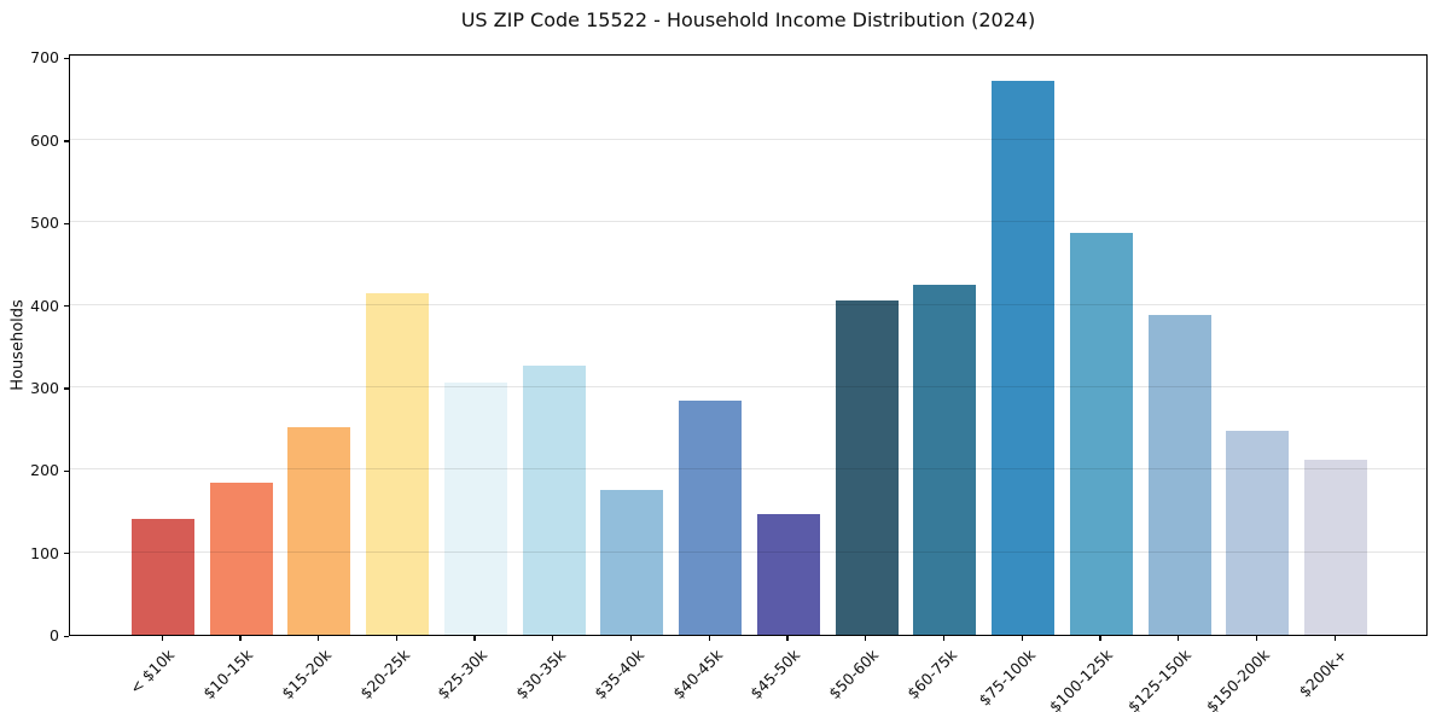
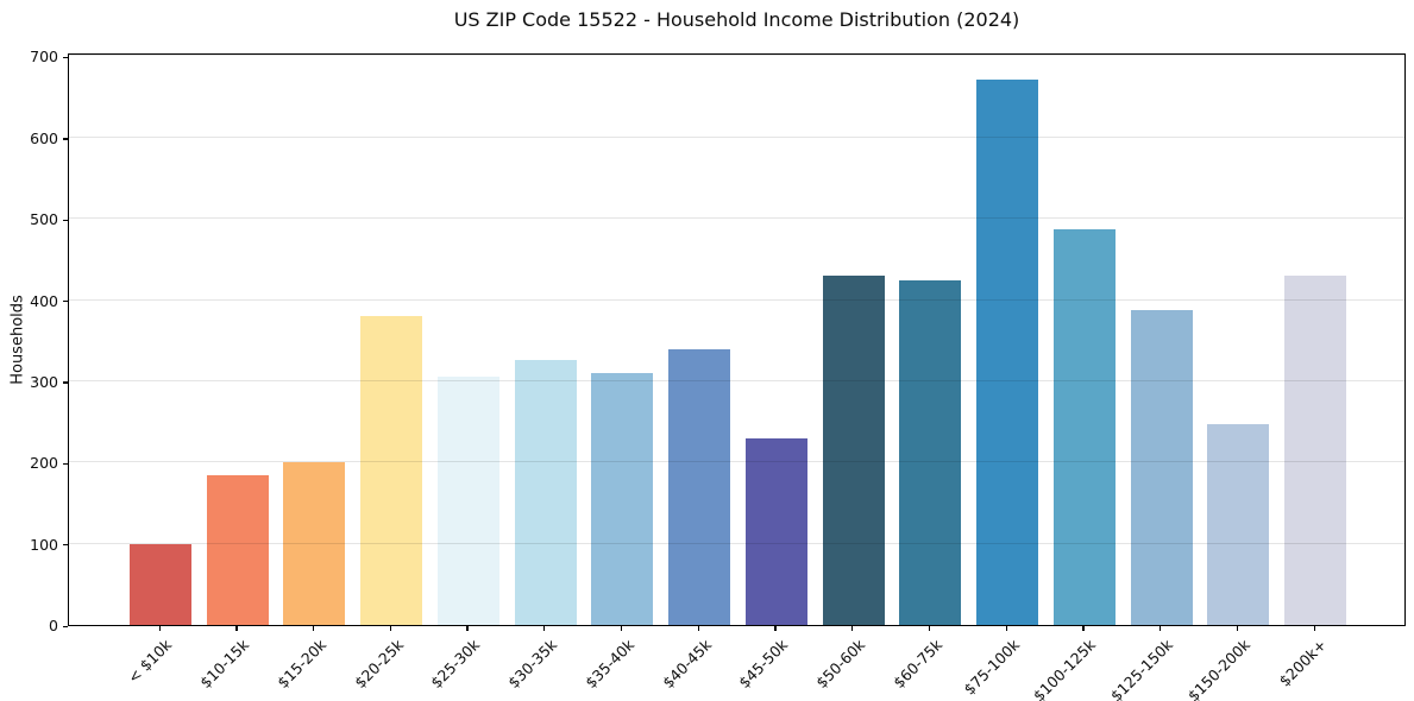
< $10k: 140 -> 100
$15-20k: 250 -> 200
$20-25k: 410 -> 380
$35-40k: 180 -> 310
$40-45k: 280 -> 340
$45-50k: 150 -> 230
$50-60k: 400 -> 430
$200k+: 210 -> 430
